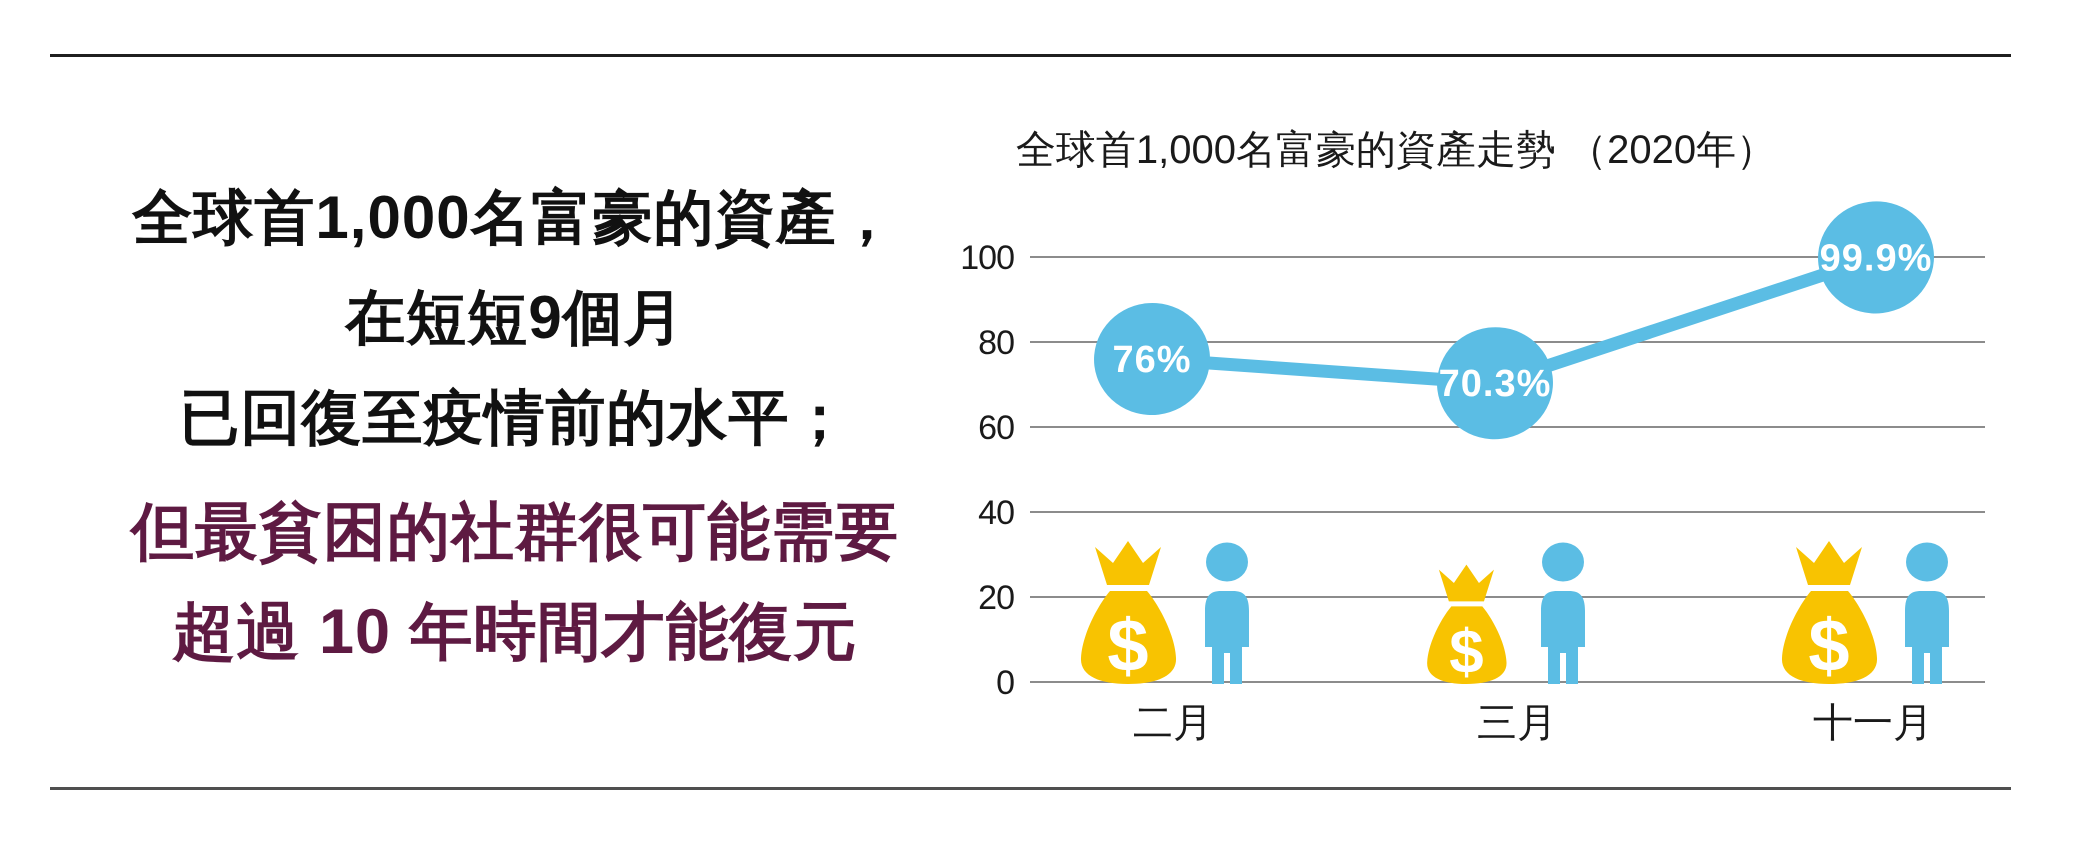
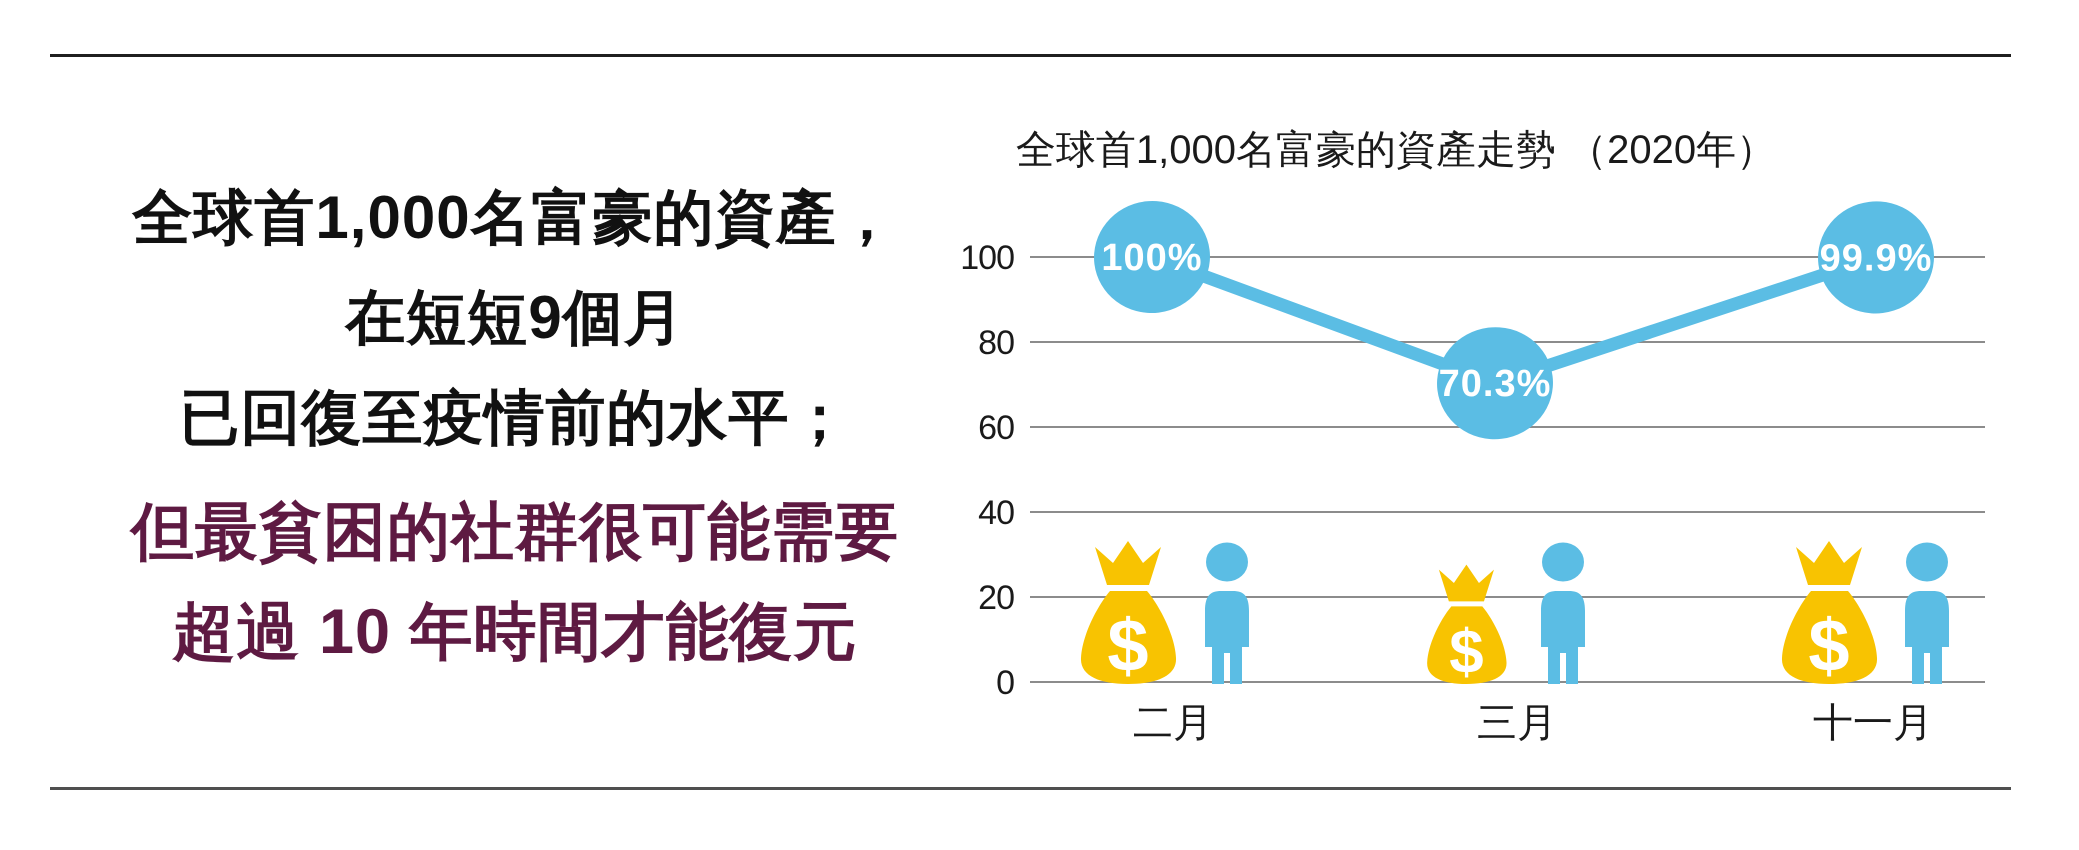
二月: 76% -> 100%
